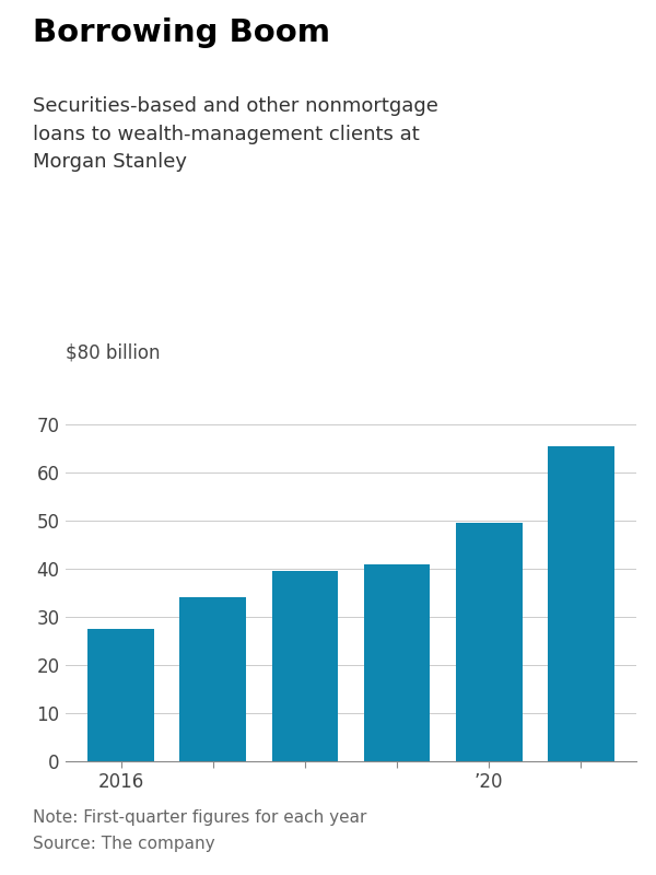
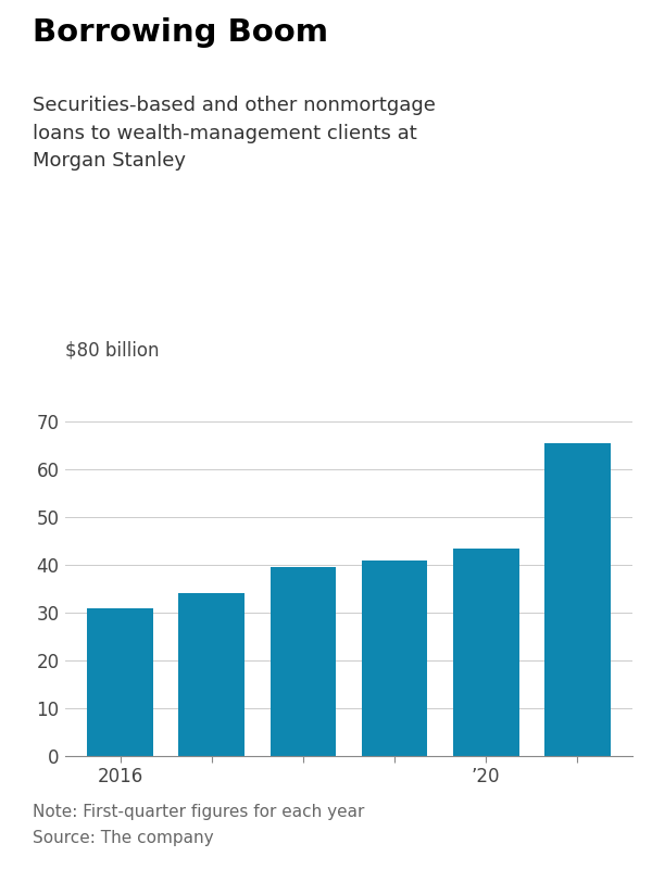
2016: 27.5 -> 31.0
’20: 49.5 -> 43.5
